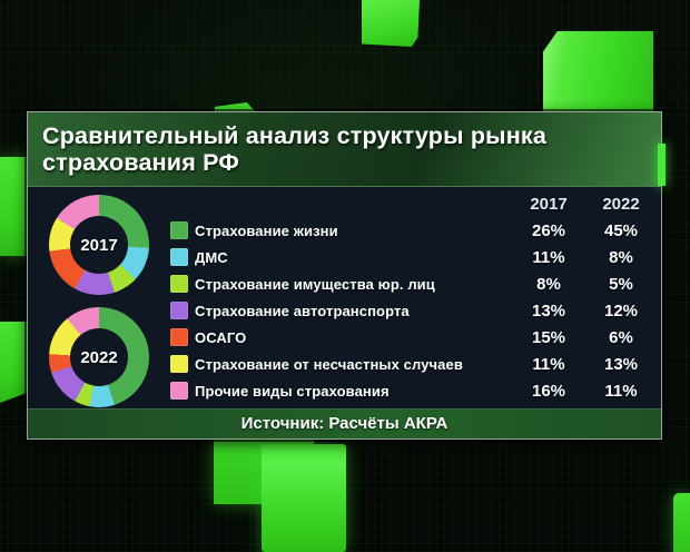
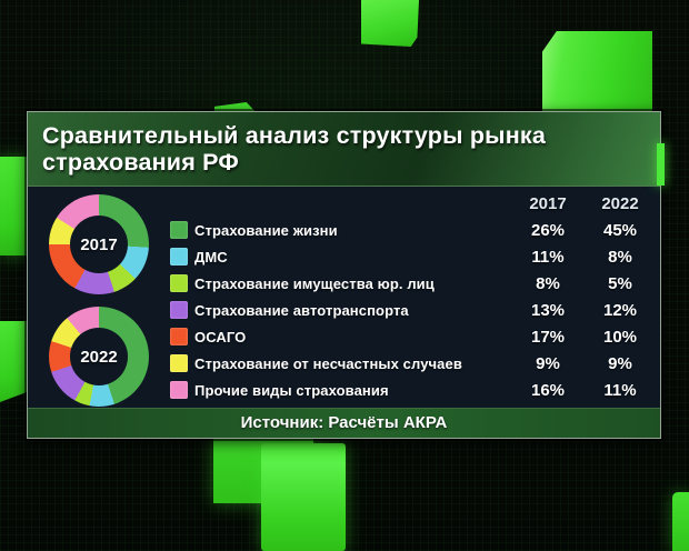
2017/ОСАГО: 15% -> 17%
2022/ОСАГО: 6% -> 10%
2017/Страхование от несчастных случаев: 11% -> 9%
2022/Страхование от несчастных случаев: 13% -> 9%
